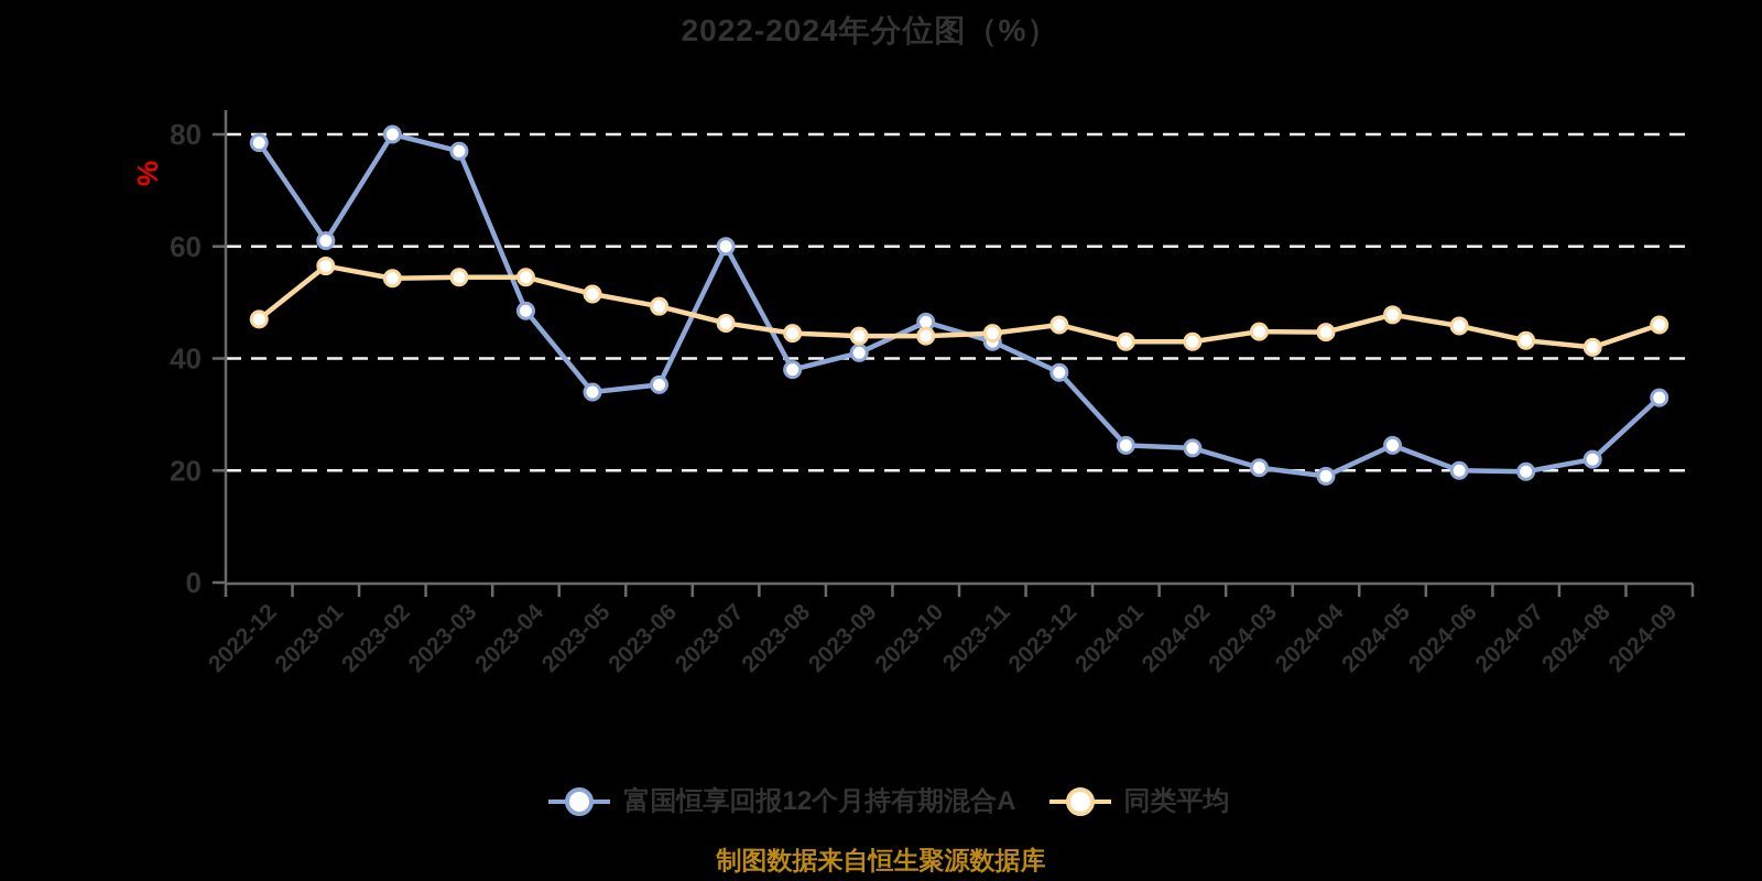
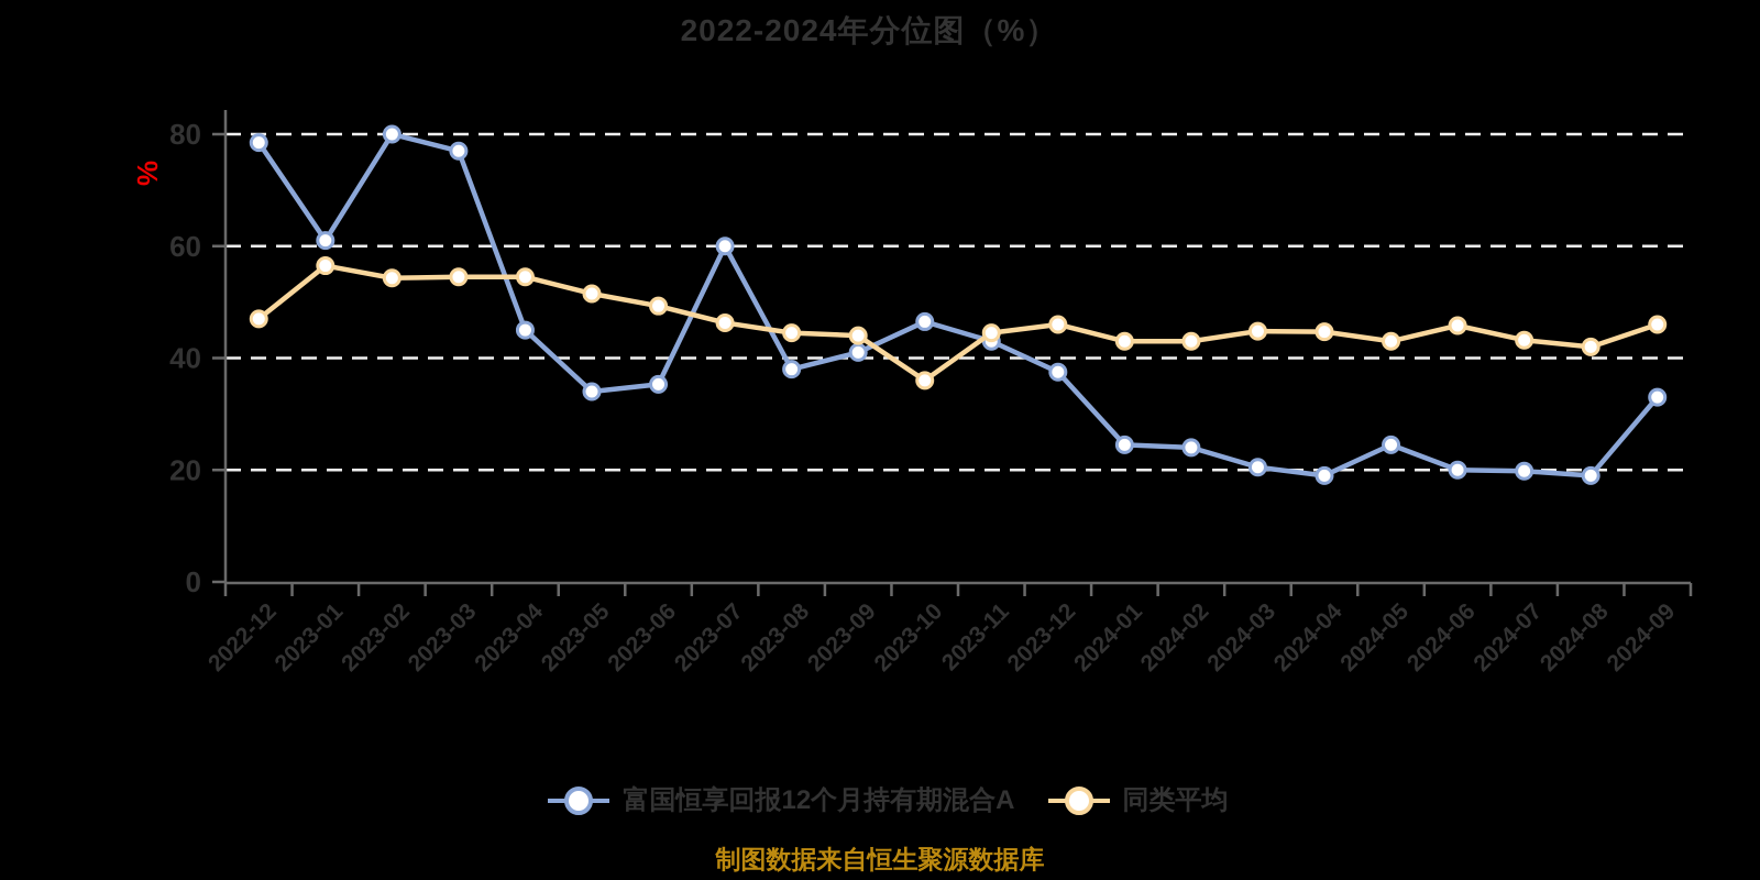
富国恒享回报12个月持有期混合A/2023-04: 48 -> 45
同类平均/2023-10: 44 -> 36
同类平均/2024-05: 48 -> 43
富国恒享回报12个月持有期混合A/2024-08: 22 -> 19
